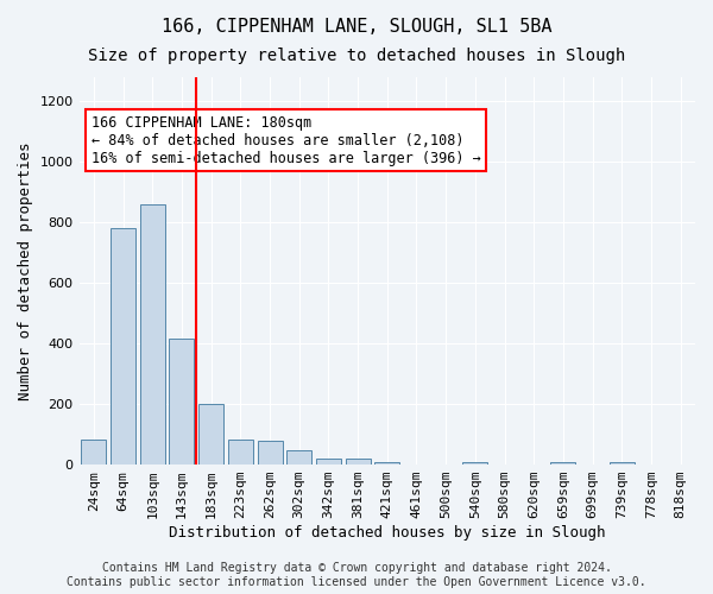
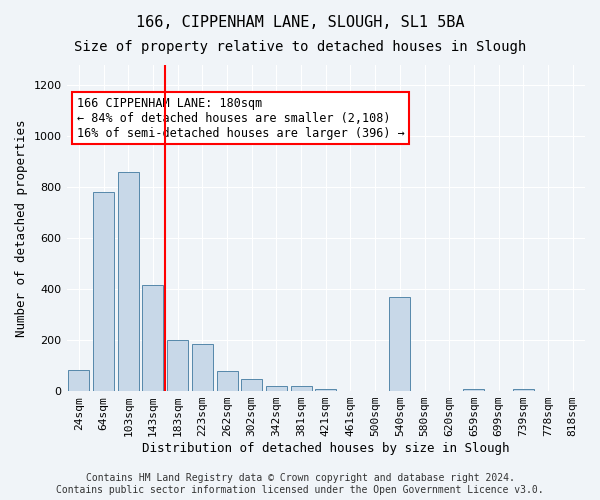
223sqm: 83 -> 185
540sqm: 10 -> 370
